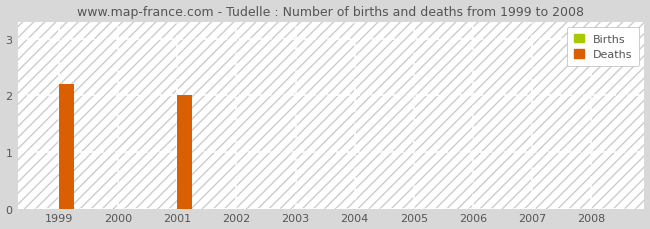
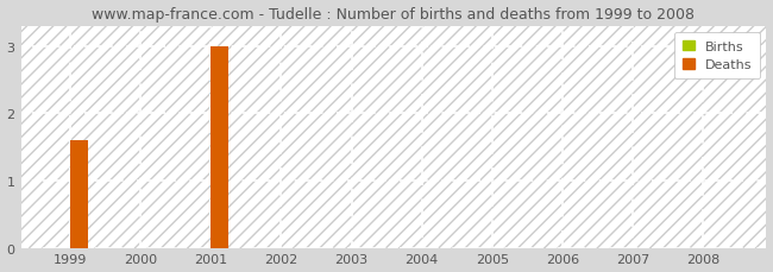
Deaths/1999: 2.2 -> 1.6
Deaths/2001: 2.0 -> 3.0
